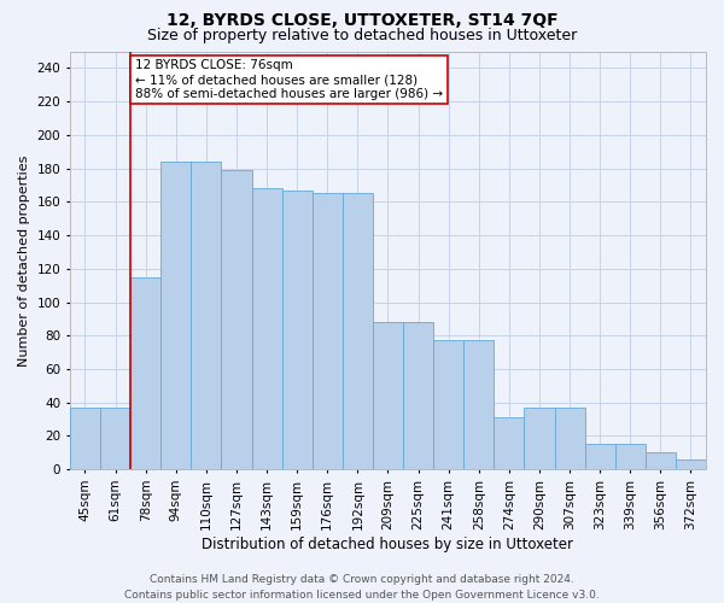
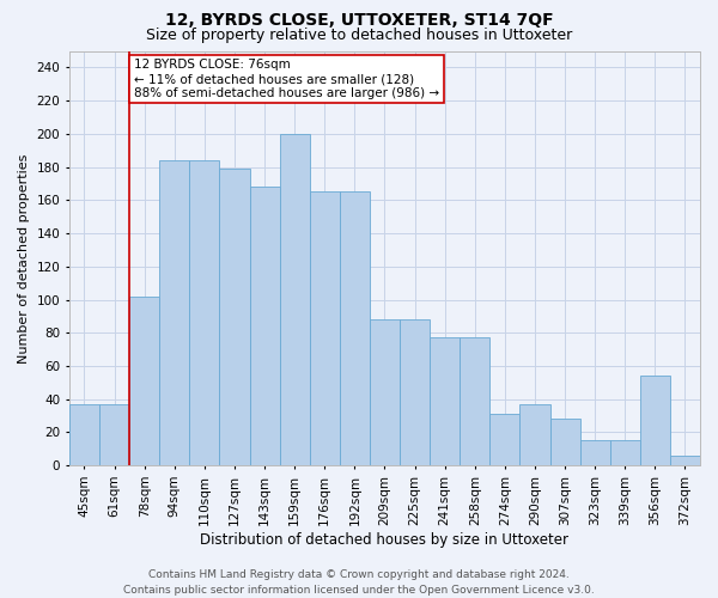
78sqm: 115 -> 102
159sqm: 167 -> 200
307sqm: 37 -> 28
356sqm: 10 -> 54
